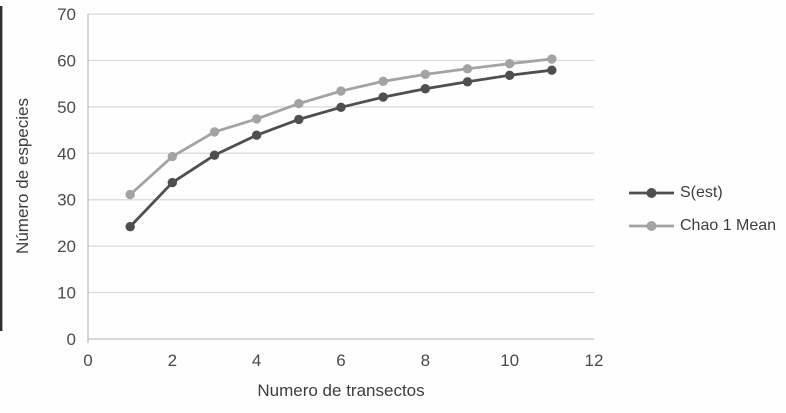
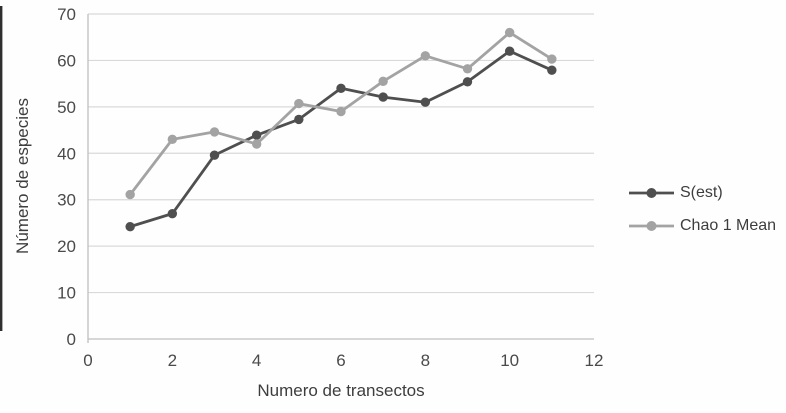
S(est)/2: 34 -> 27
Chao 1 Mean/2: 39 -> 43
Chao 1 Mean/4: 47 -> 42
S(est)/6: 50 -> 54
Chao 1 Mean/6: 53 -> 49
S(est)/8: 54 -> 51
Chao 1 Mean/8: 57 -> 61
S(est)/10: 57 -> 62
Chao 1 Mean/10: 59 -> 66
